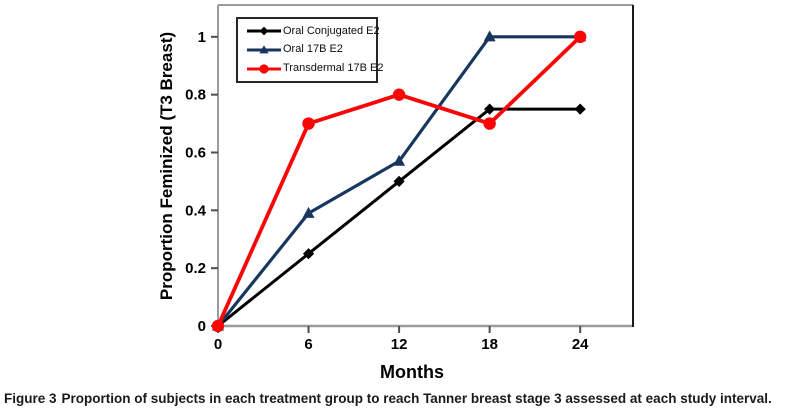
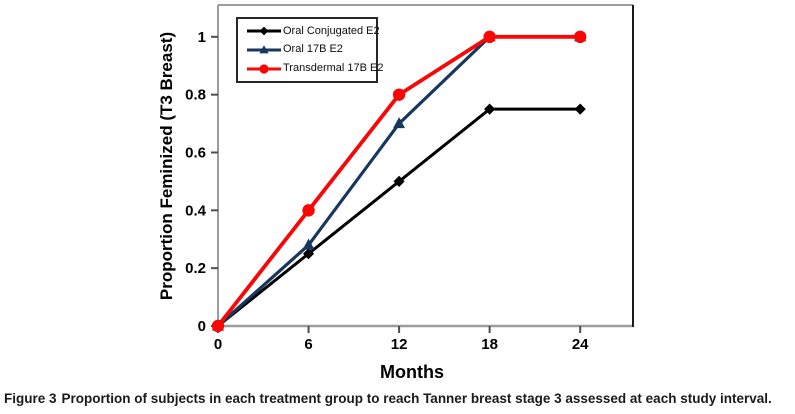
Oral 17B E2/6: 0.39 -> 0.28
Transdermal 17B E2/6: 0.7 -> 0.4
Oral 17B E2/12: 0.57 -> 0.70
Transdermal 17B E2/18: 0.7 -> 1.0
